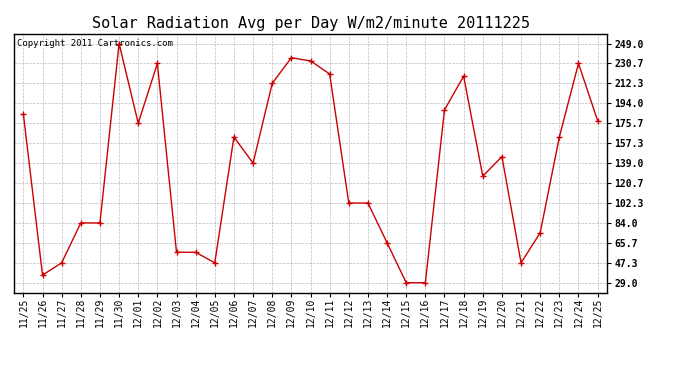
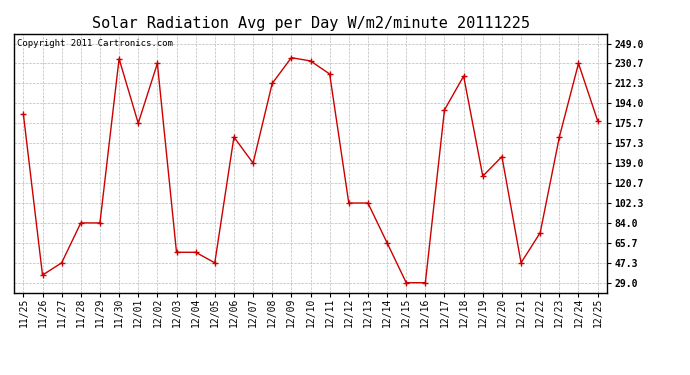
11/30: 249 -> 235
